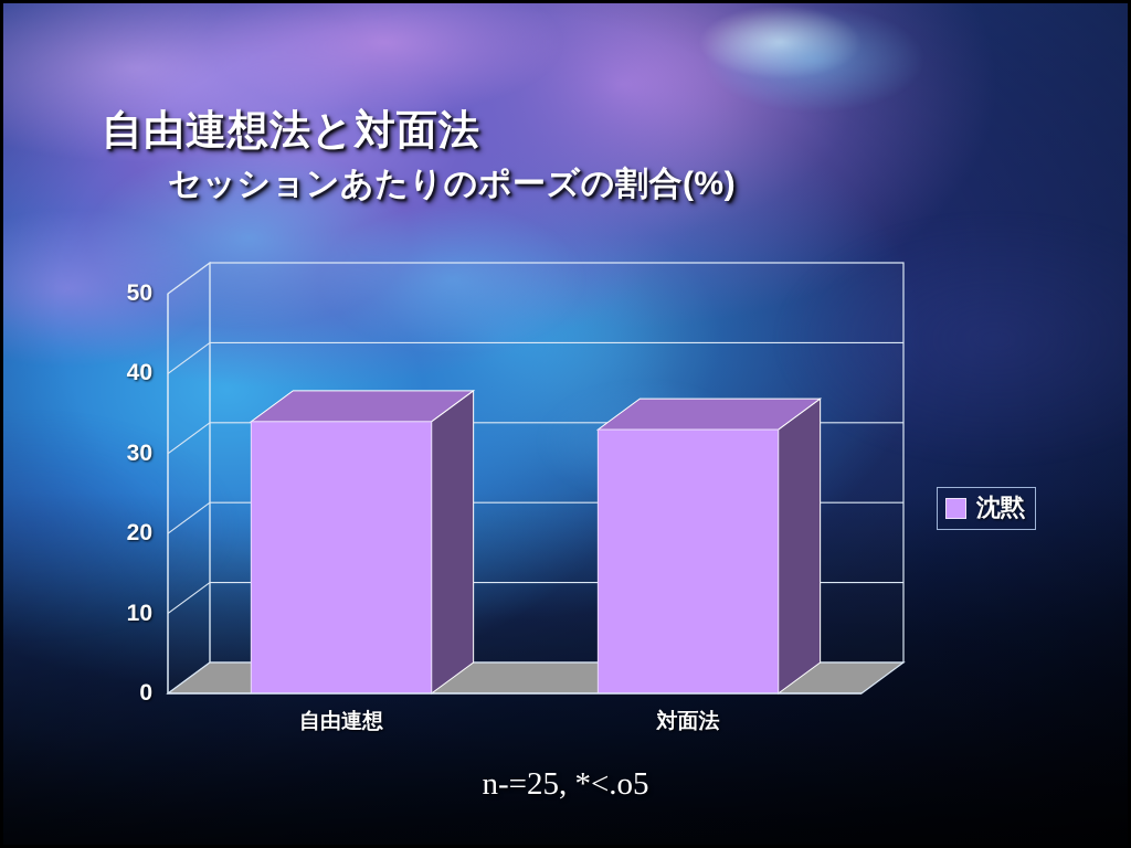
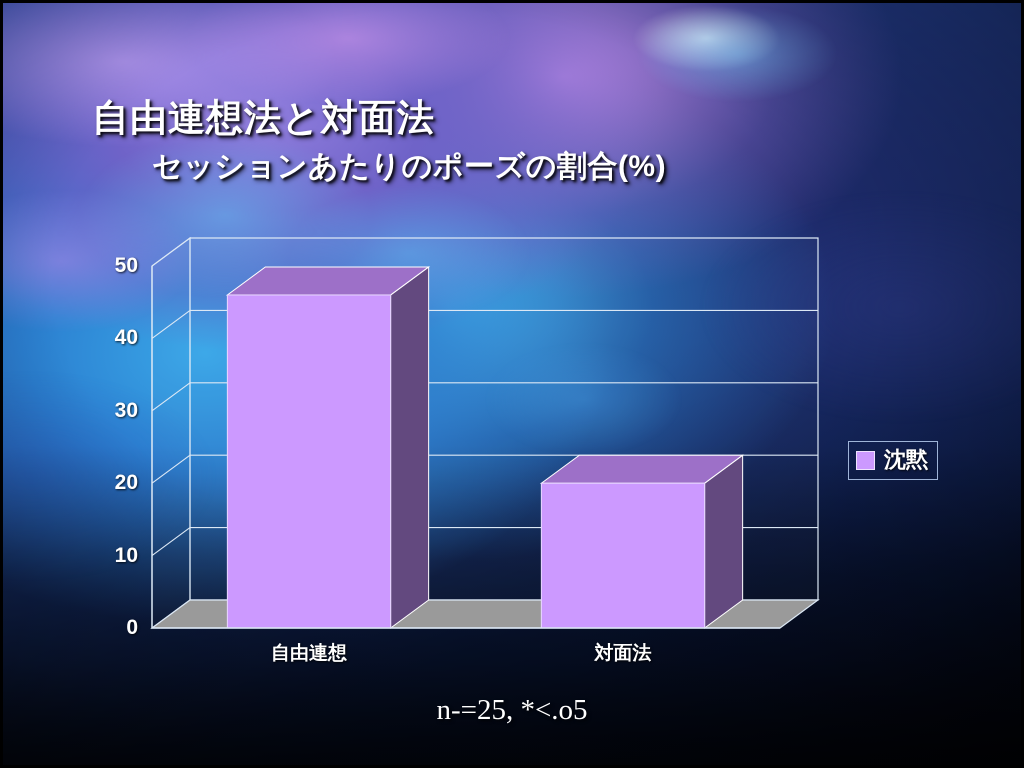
自由連想: 34 -> 46
対面法: 33 -> 20
